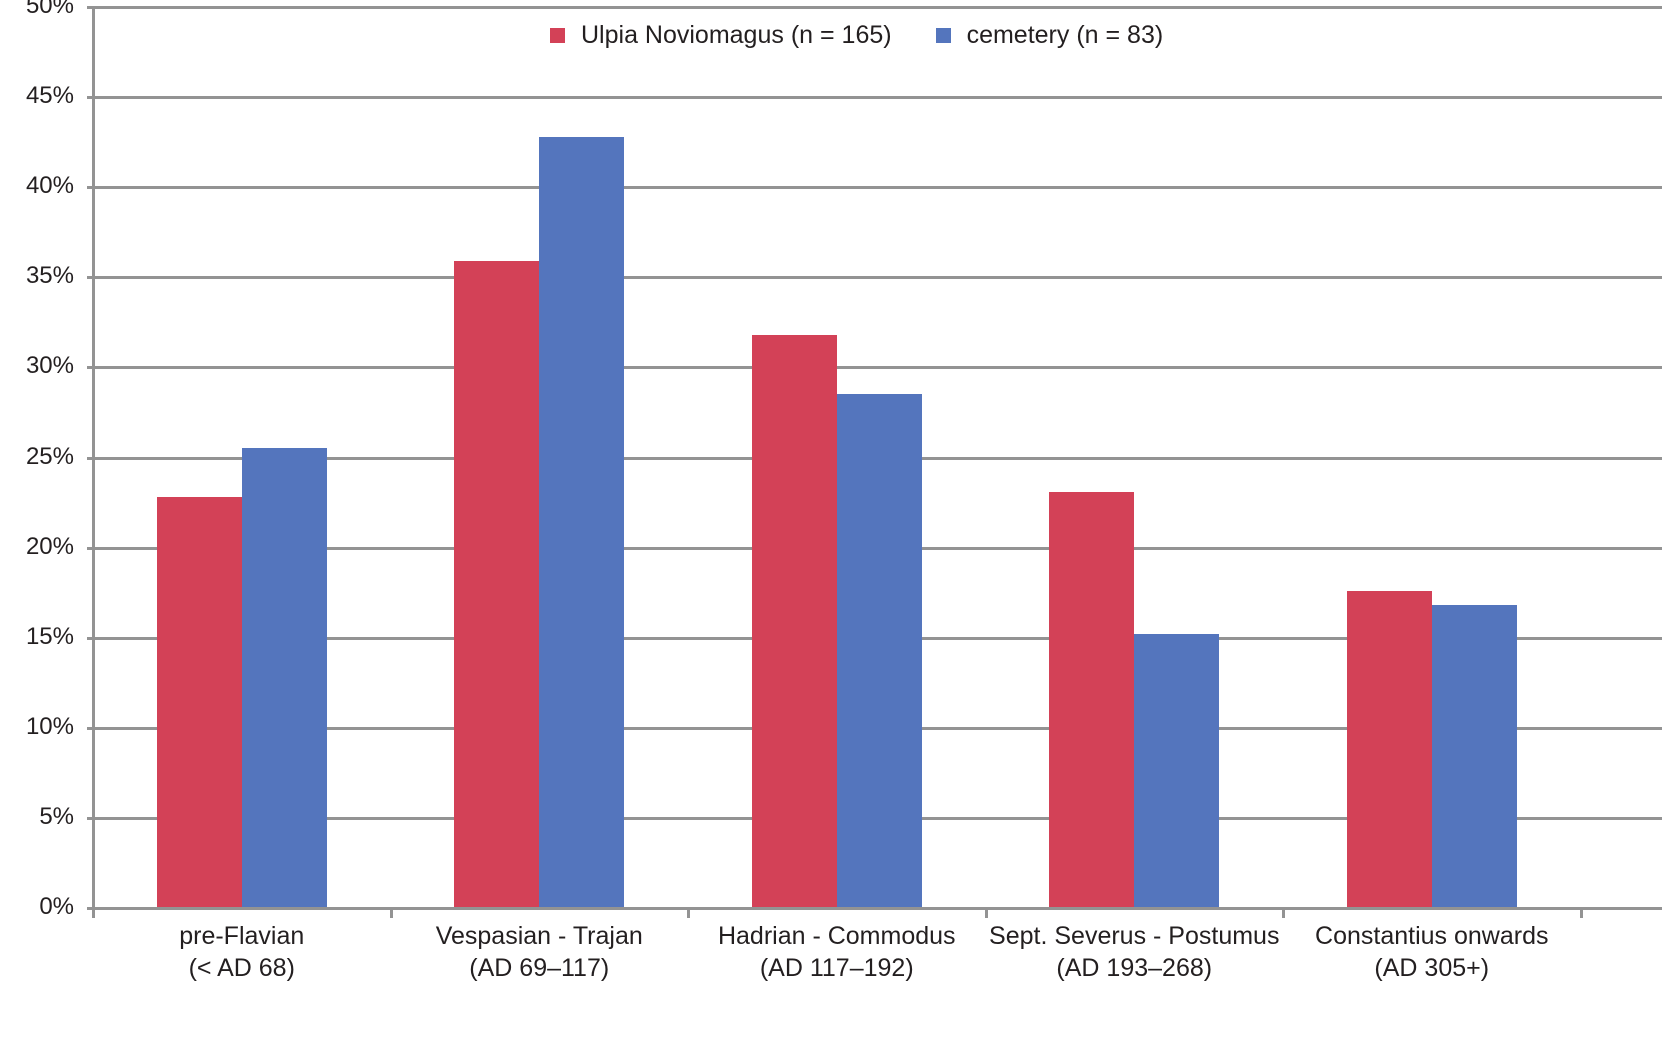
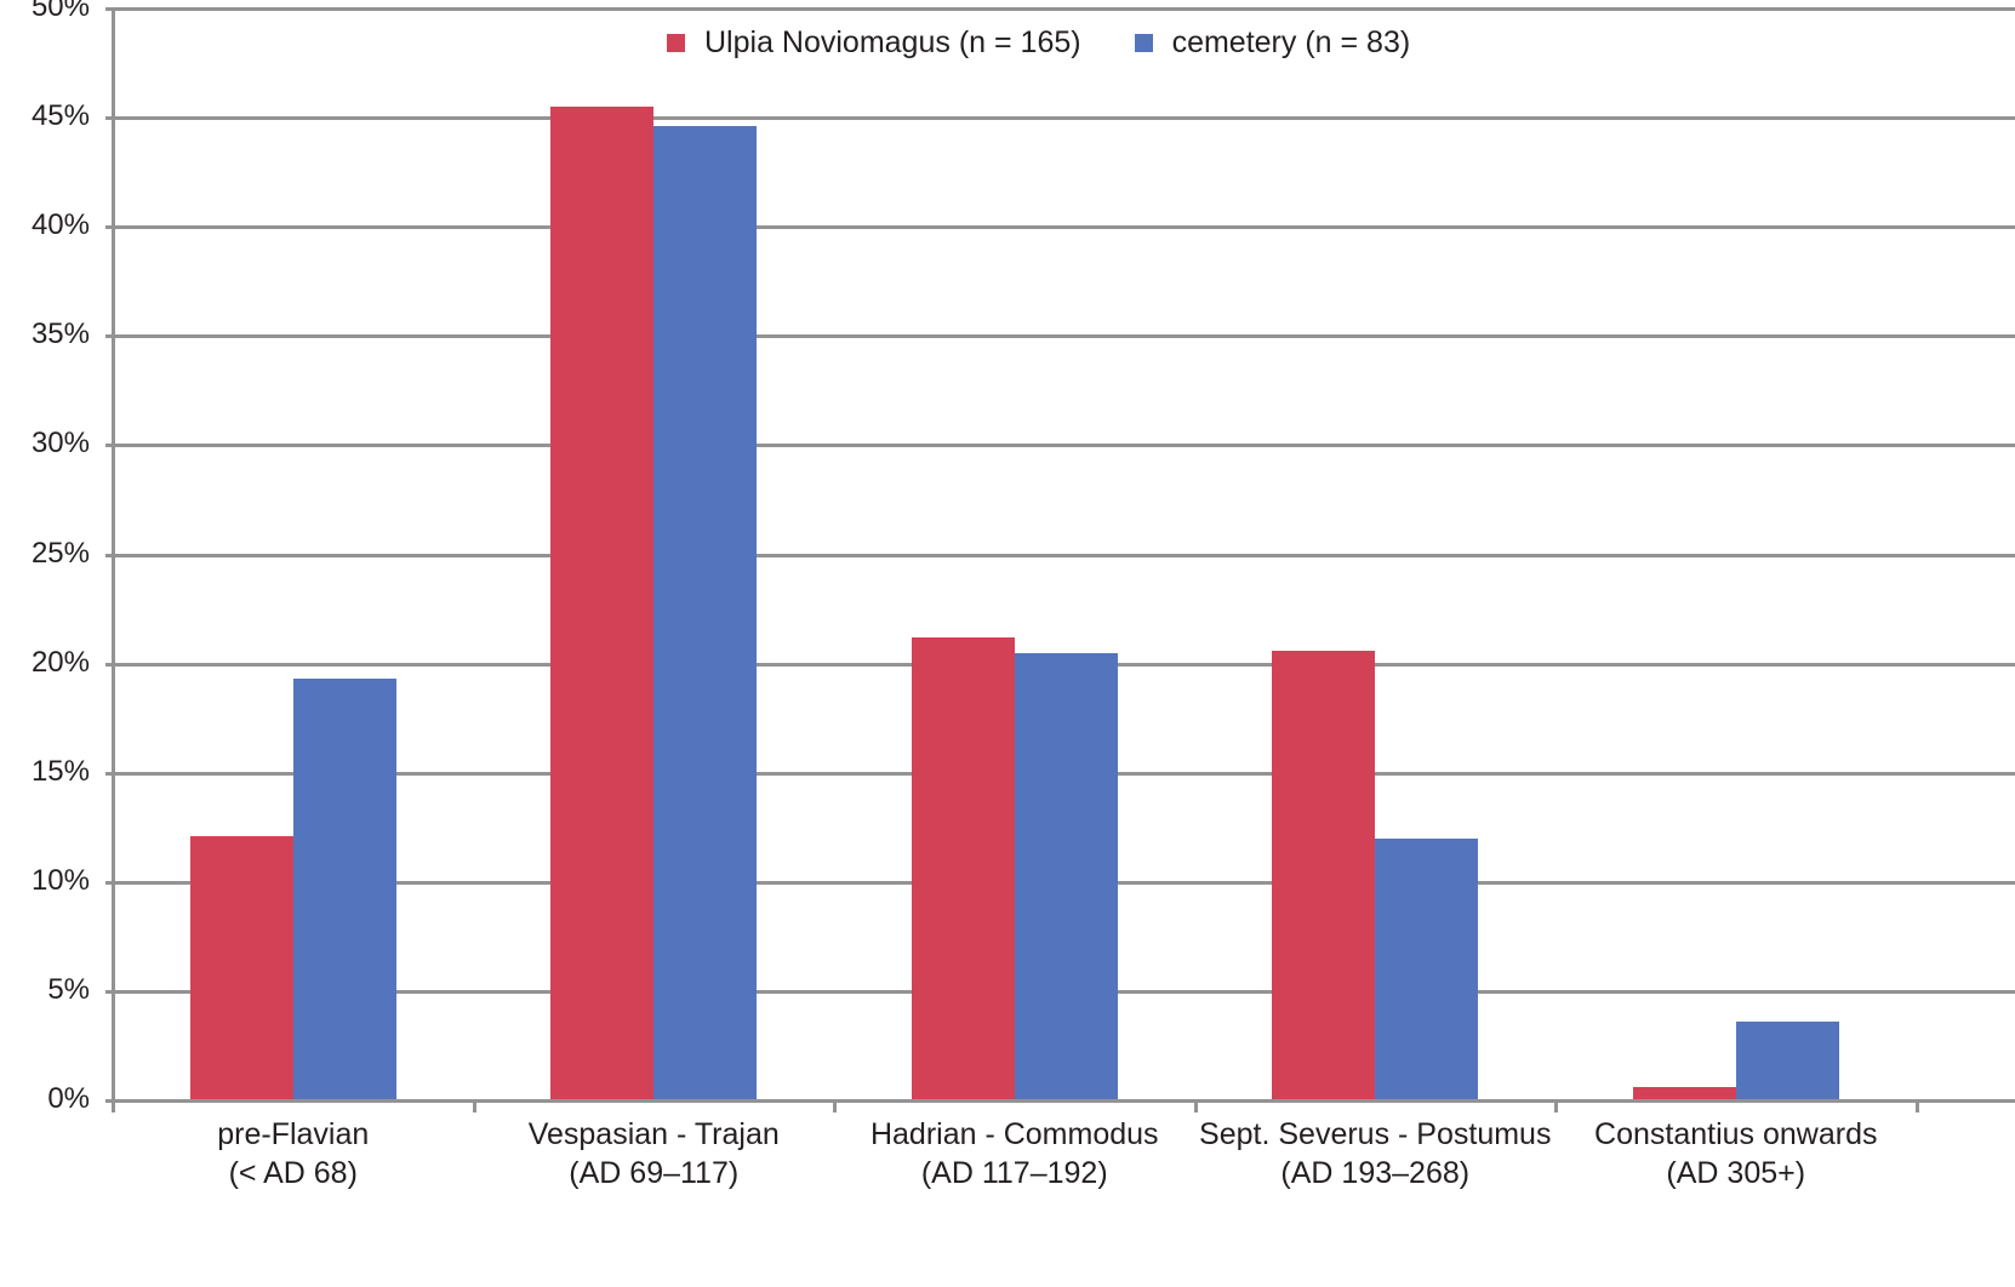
Ulpia Noviomagus (n = 165)/pre-Flavian (< AD 68): 22.8% -> 12.1%
cemetery (n = 83)/pre-Flavian (< AD 68): 25.5% -> 19.3%
Ulpia Noviomagus (n = 165)/Vespasian - Trajan (AD 69–117): 35.9% -> 45.5%
cemetery (n = 83)/Vespasian - Trajan (AD 69–117): 42.8% -> 44.6%
Ulpia Noviomagus (n = 165)/Hadrian - Commodus (AD 117–192): 31.8% -> 21.2%
cemetery (n = 83)/Hadrian - Commodus (AD 117–192): 28.5% -> 20.5%
Ulpia Noviomagus (n = 165)/Sept. Severus - Postumus (AD 193–268): 23.1% -> 20.6%
cemetery (n = 83)/Sept. Severus - Postumus (AD 193–268): 15.2% -> 12.0%
Ulpia Noviomagus (n = 165)/Constantius onwards (AD 305+): 17.6% -> 0.6%
cemetery (n = 83)/Constantius onwards (AD 305+): 16.8% -> 3.6%
